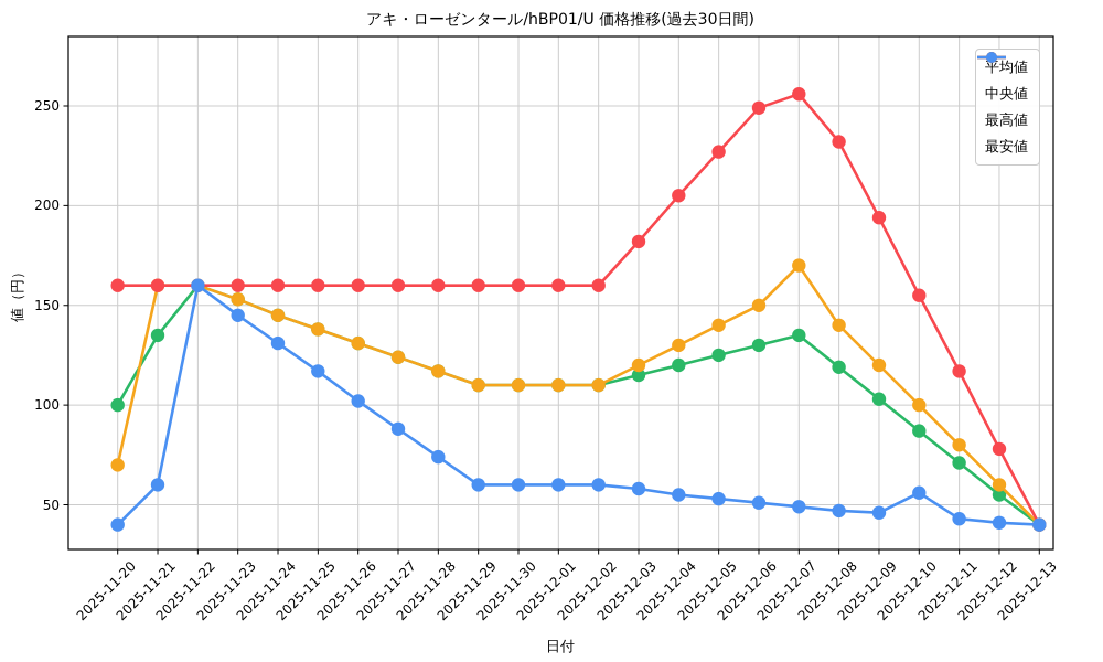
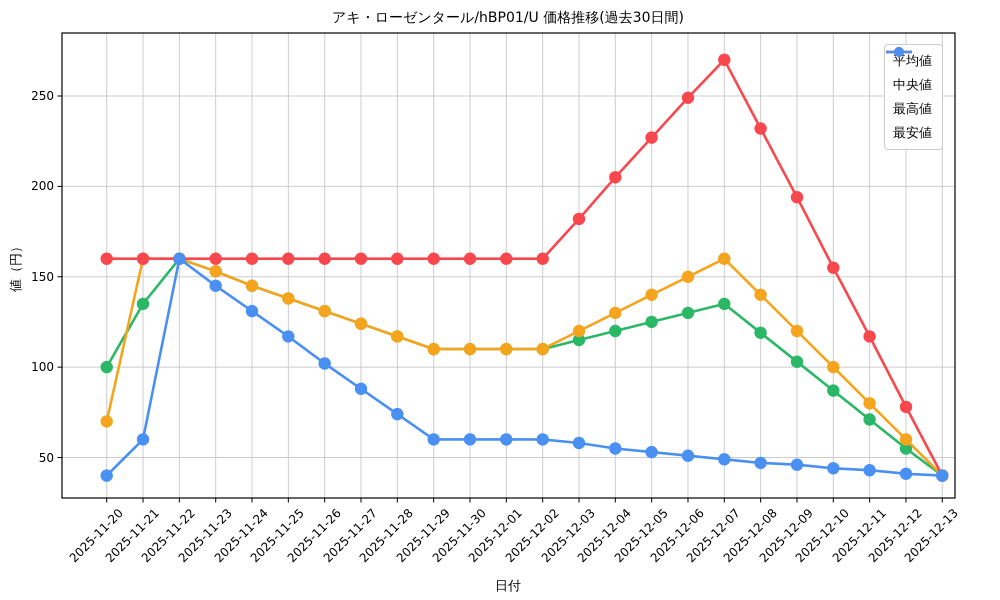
中央値/2025-12-07: 170 -> 160
最高値/2025-12-07: 256 -> 270
最安値/2025-12-10: 56 -> 44
